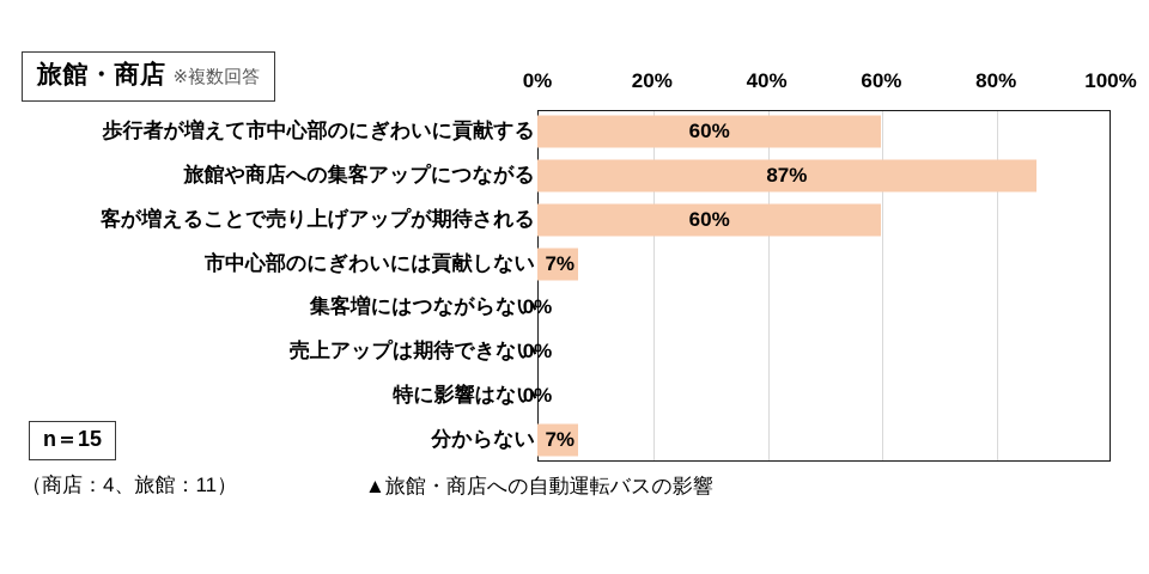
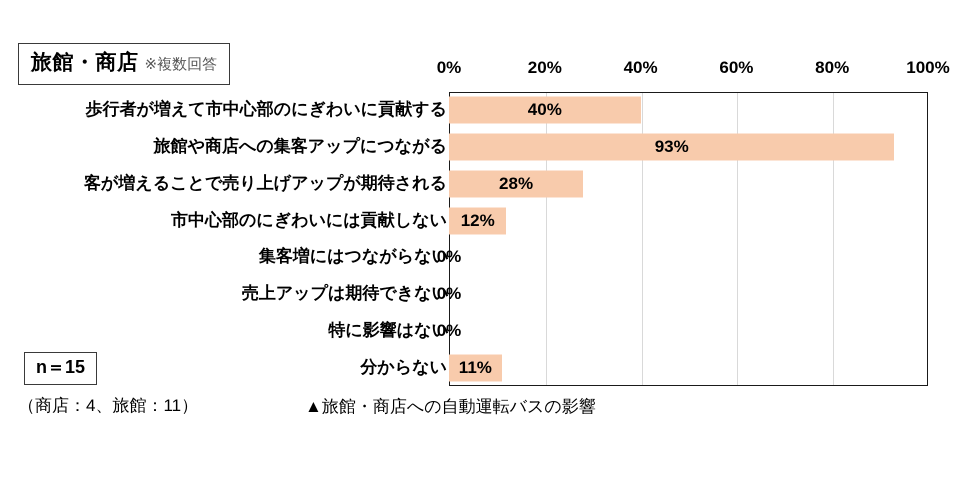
歩行者が増えて市中心部のにぎわいに貢献する: 60% -> 40%
旅館や商店への集客アップにつながる: 87% -> 93%
客が増えることで売り上げアップが期待される: 60% -> 28%
市中心部のにぎわいには貢献しない: 7% -> 12%
分からない: 7% -> 11%
